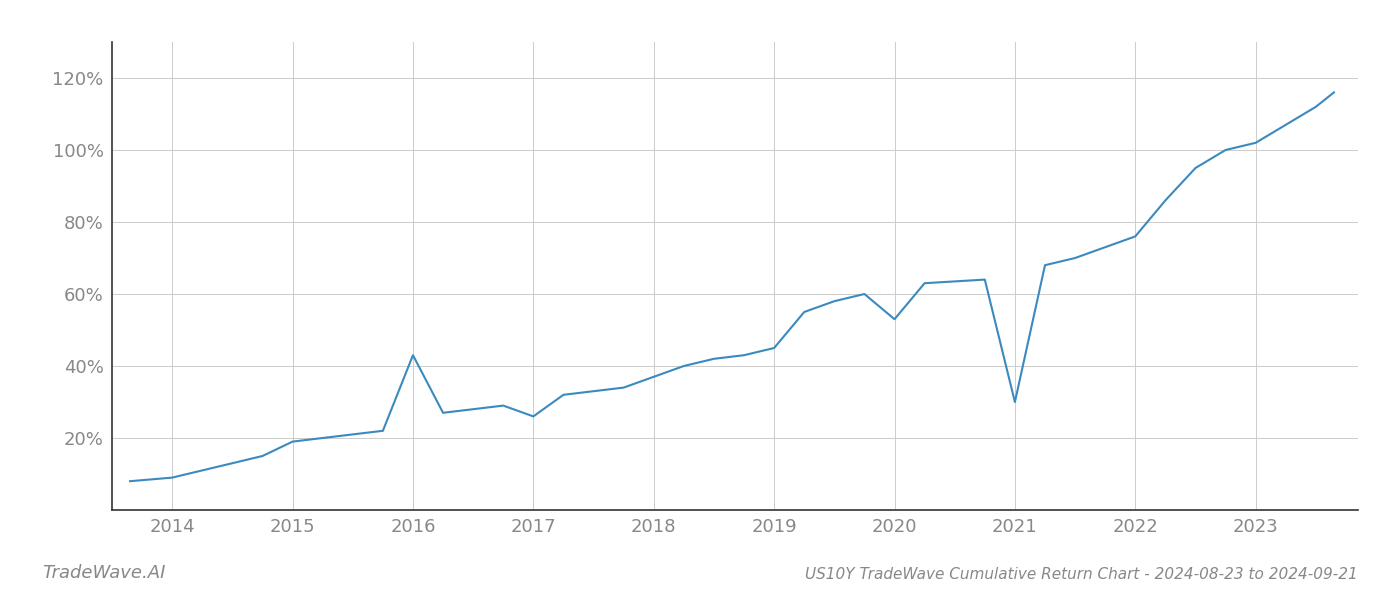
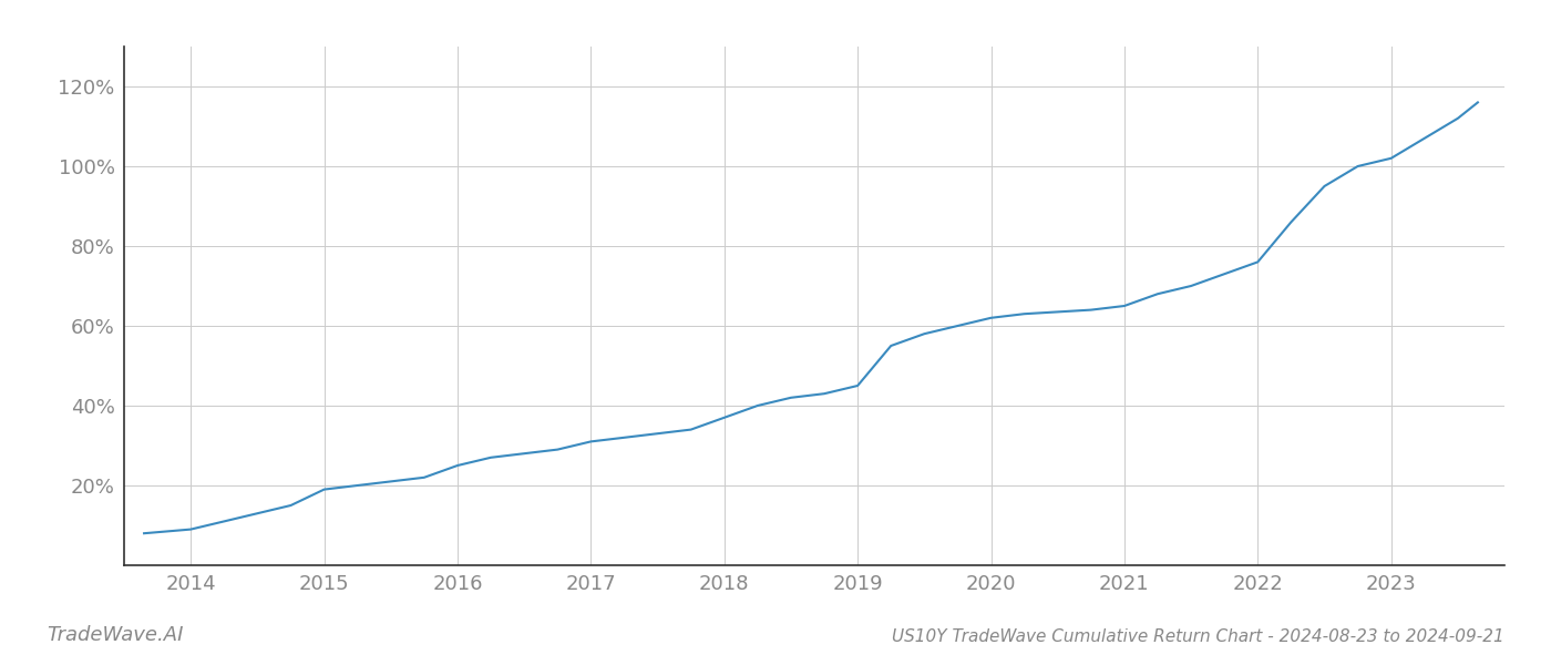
2016: 43.0% -> 25.0%
2017: 26.0% -> 31.0%
2020: 53.0% -> 62.0%
2021: 30.0% -> 65.0%
